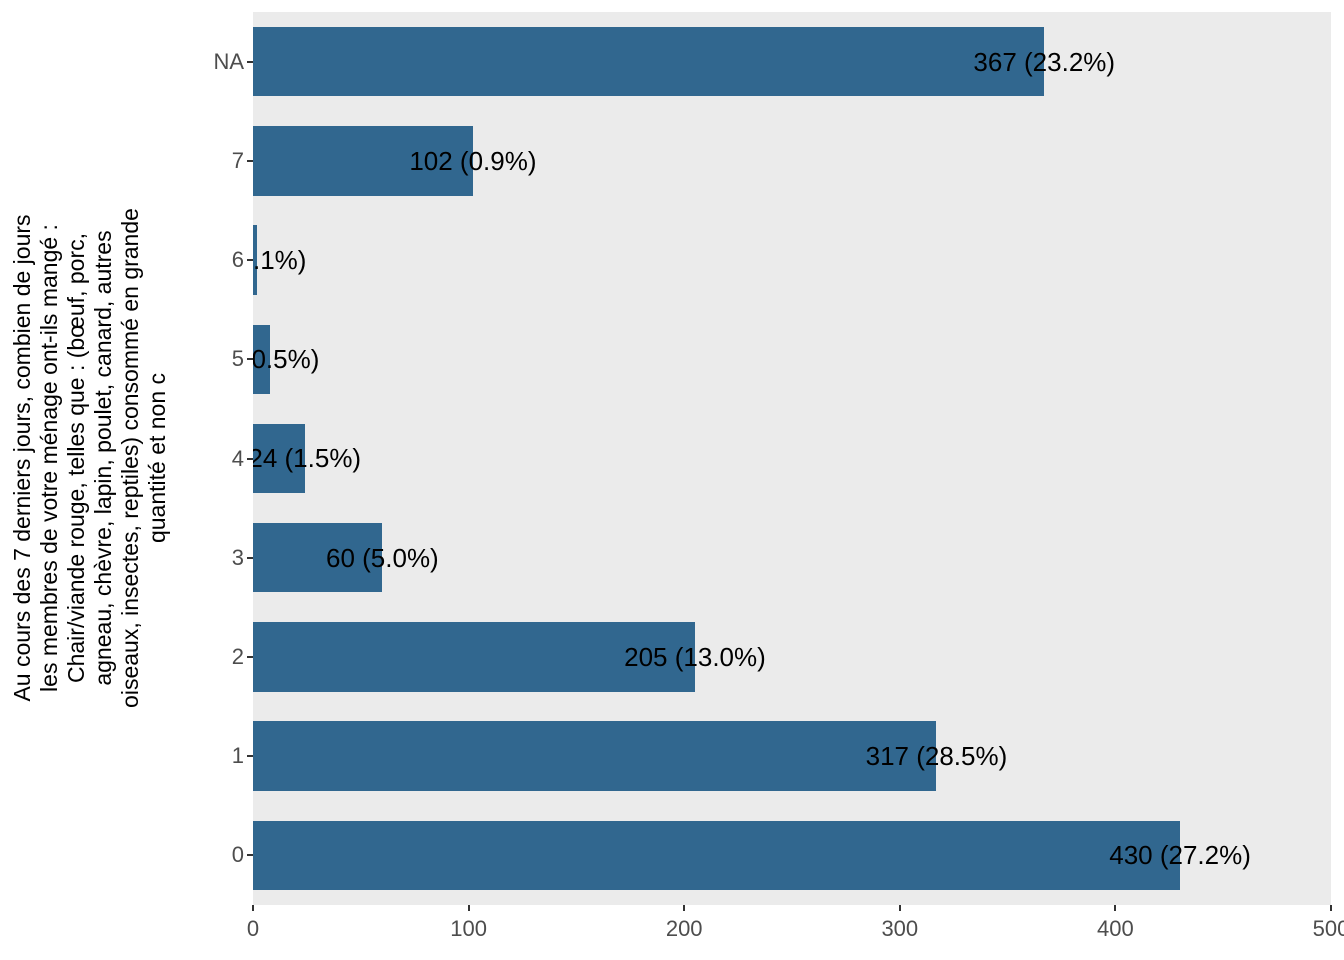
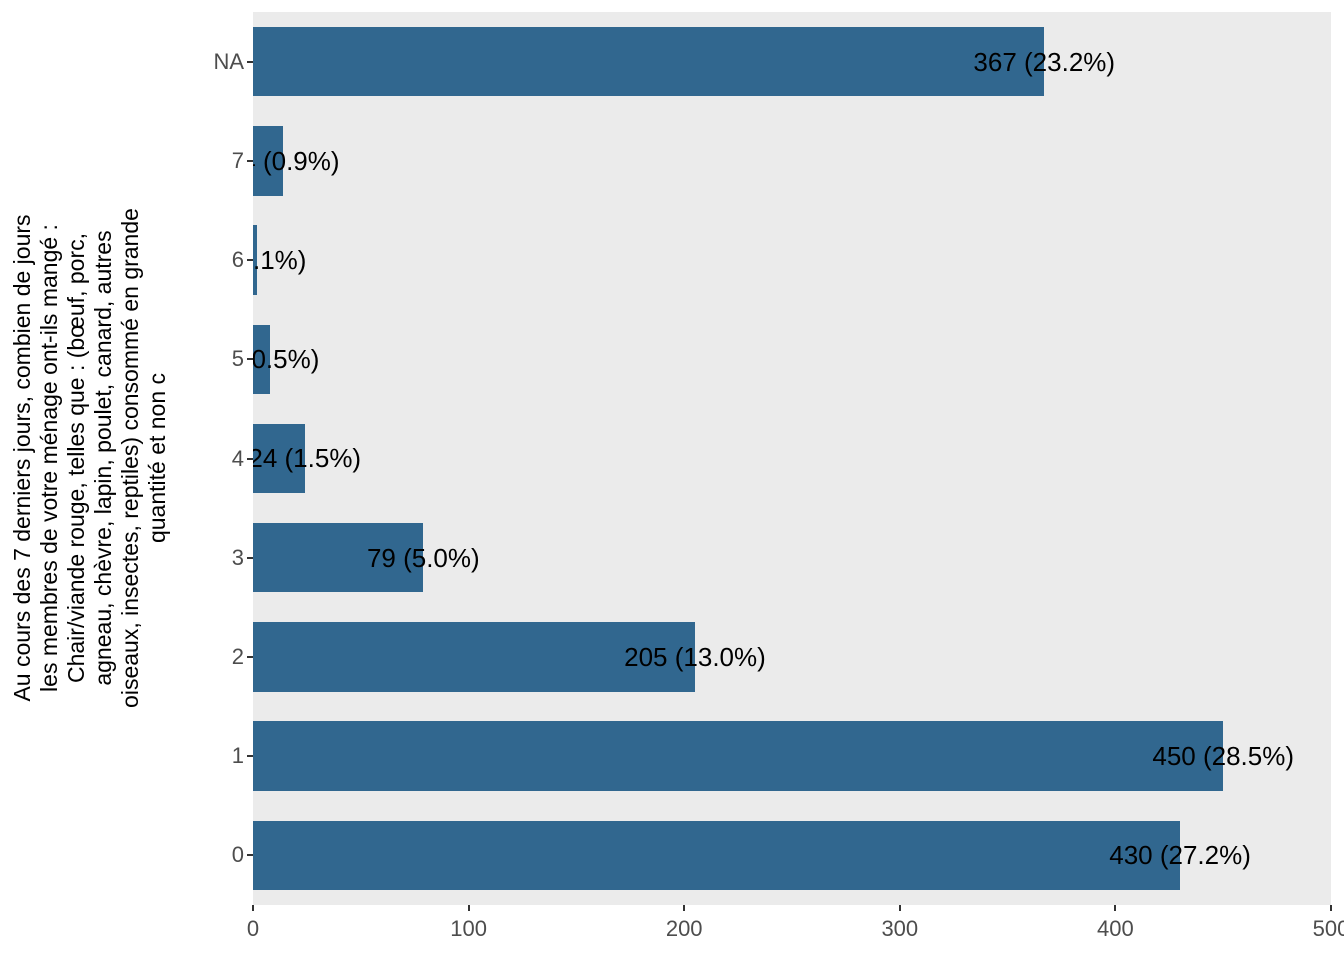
7: 102 -> 14
3: 60 -> 79
1: 317 -> 450
